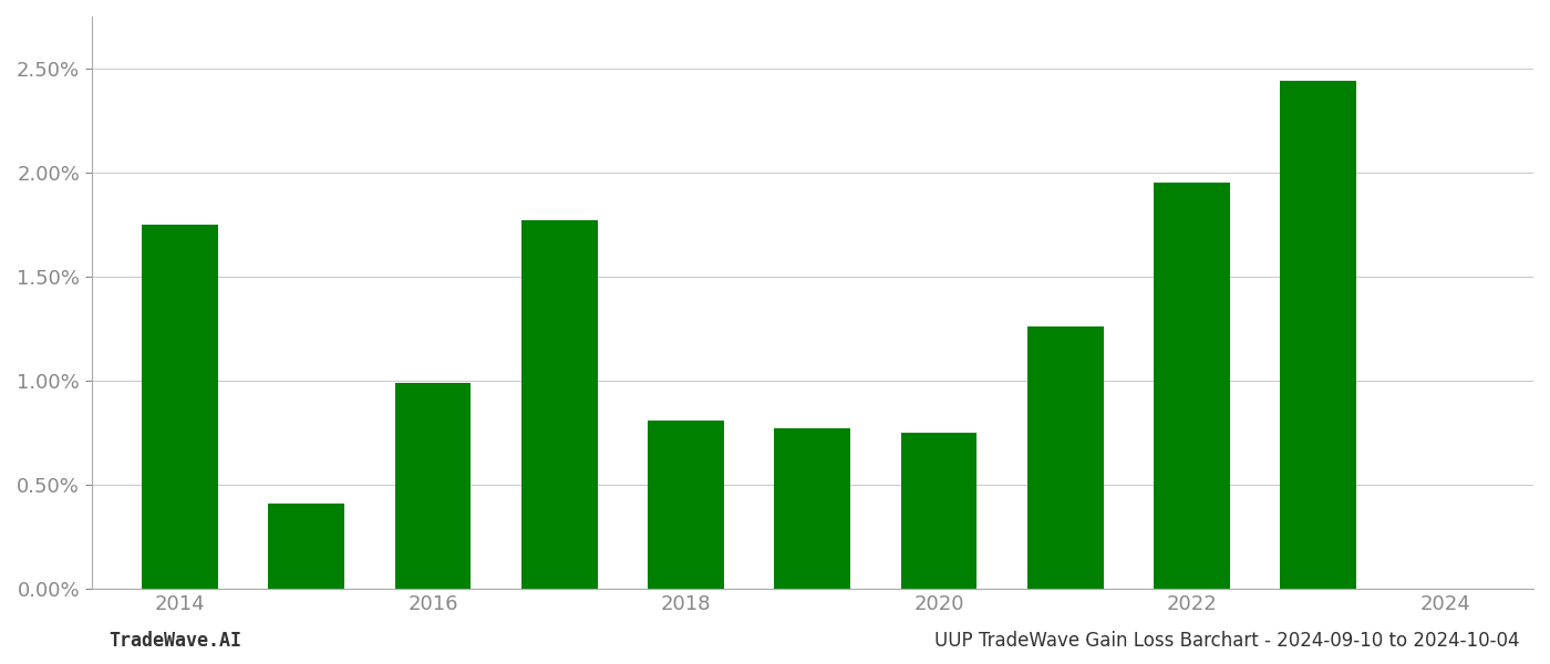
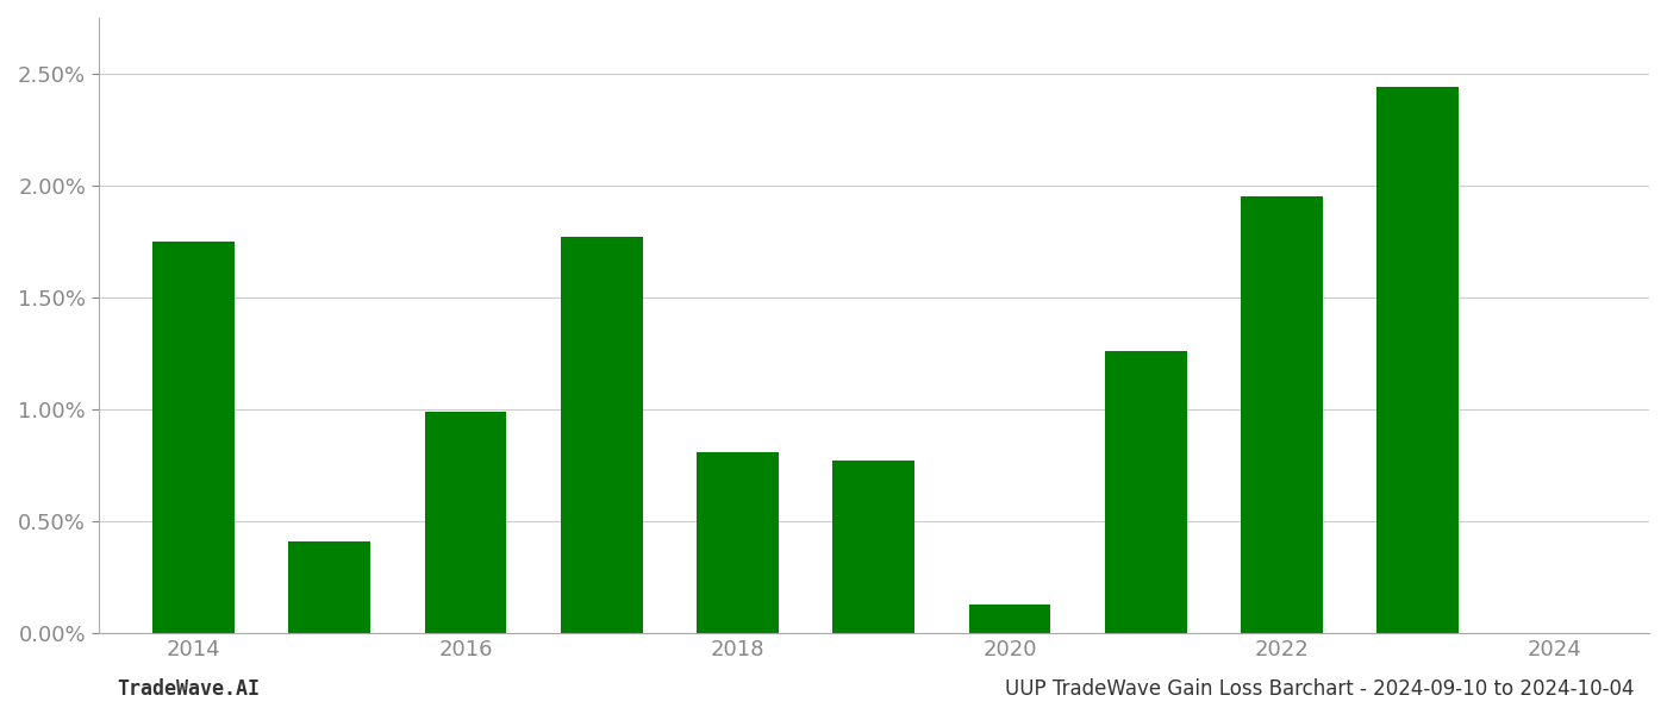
2020: 0.75% -> 0.13%
